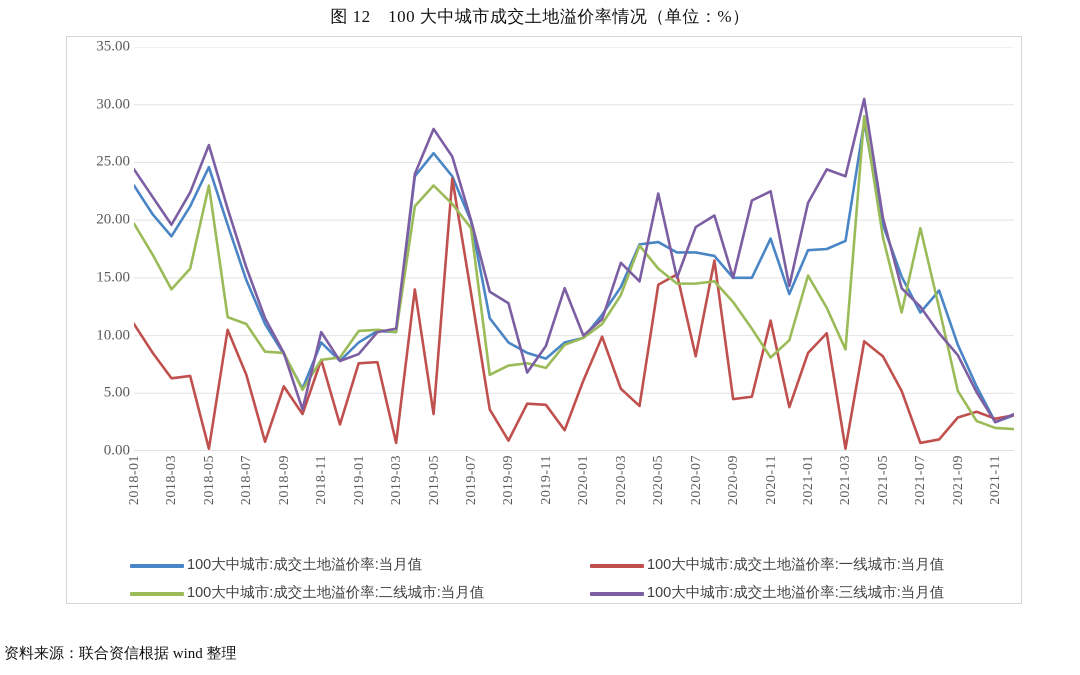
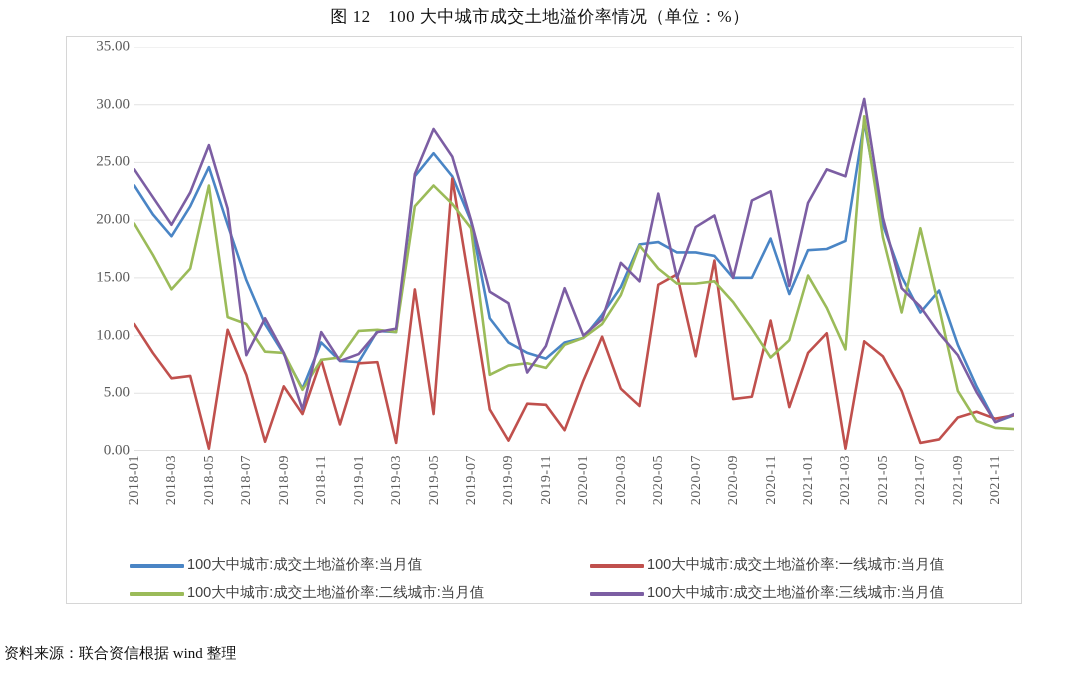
100大中城市:成交土地溢价率:三线城市:当月值/2018-07: 15.9 -> 8.3
100大中城市:成交土地溢价率:当月值/2019-01: 9.4 -> 7.7
